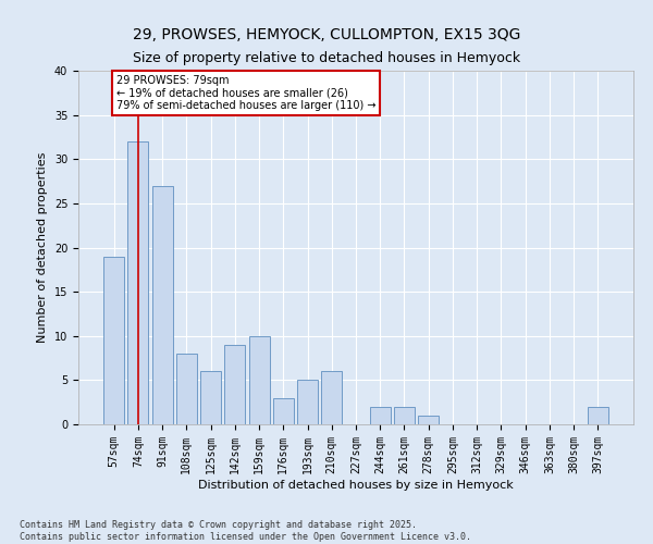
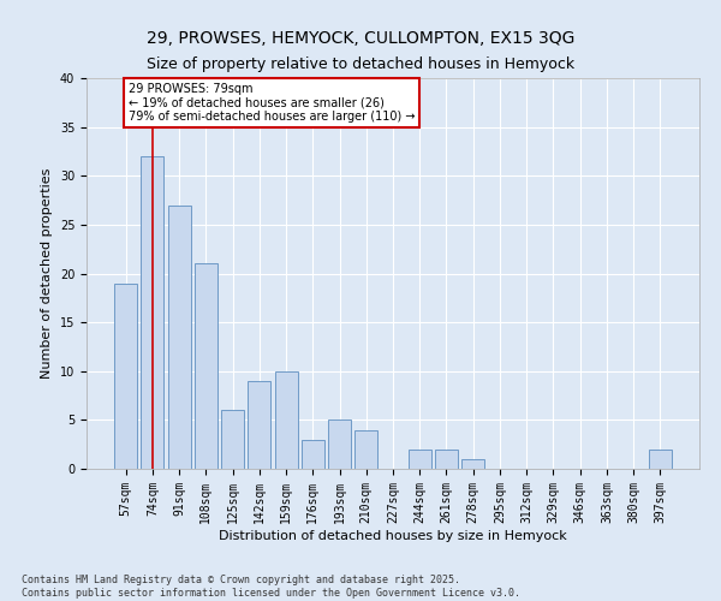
108sqm: 8 -> 21
210sqm: 6 -> 4
